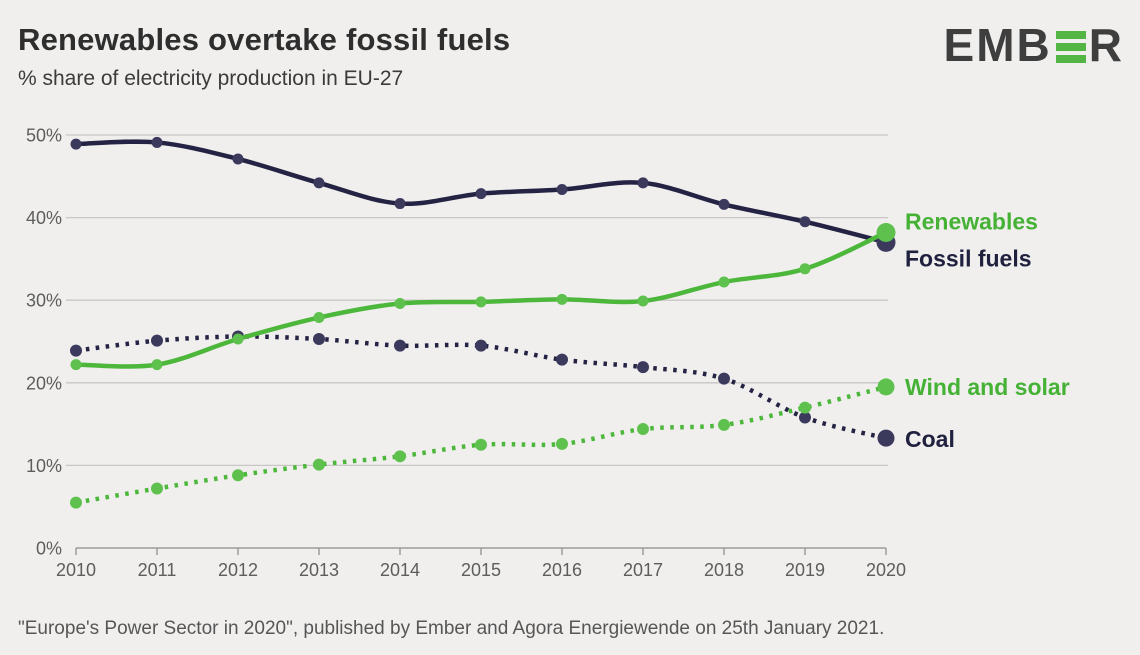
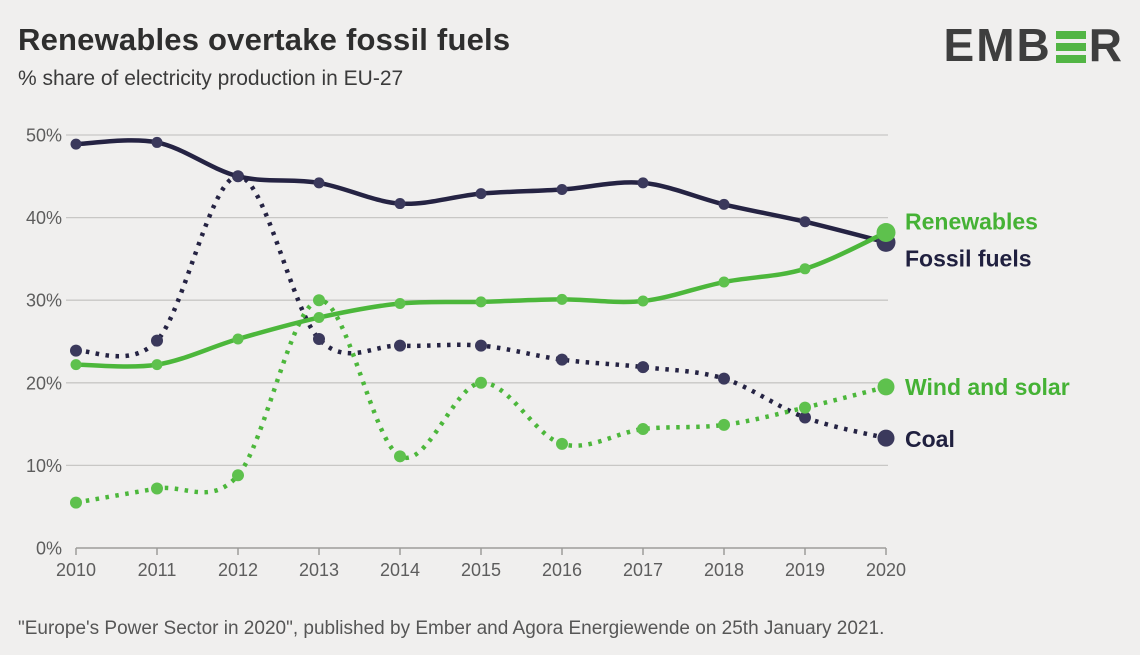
Coal/2012: 26% -> 45%
Fossil fuels/2012: 47% -> 45%
Wind and solar/2013: 10% -> 30%
Wind and solar/2015: 12% -> 20%
